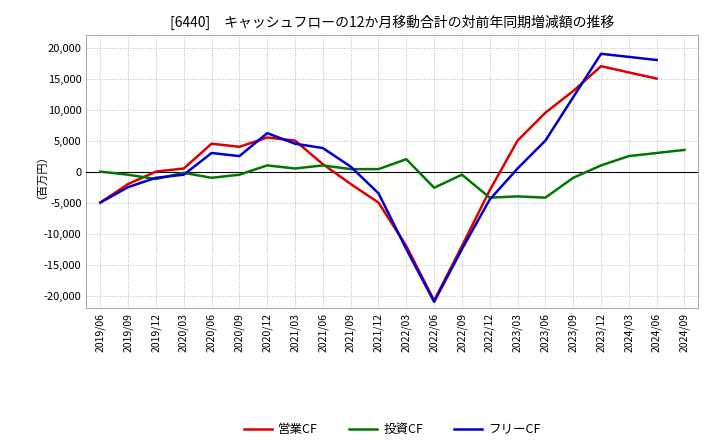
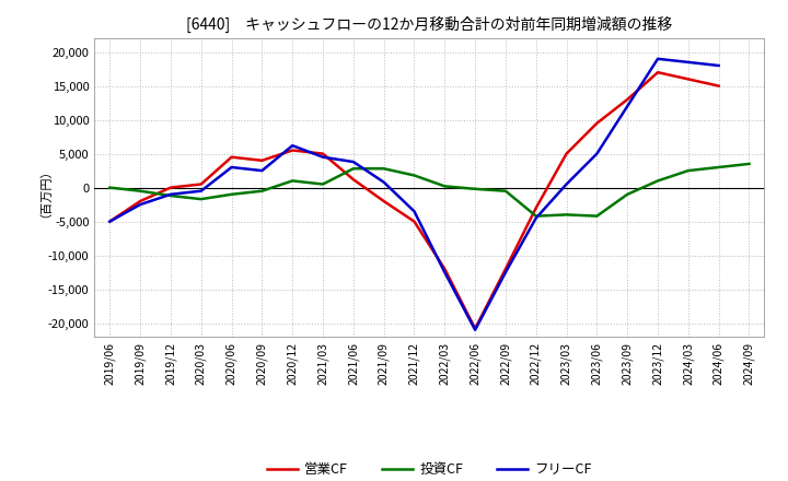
投資CF/2020/03: -200 -> -1,700
投資CF/2021/06: 1,000 -> 2,800
投資CF/2021/09: 400 -> 2,800
投資CF/2021/12: 400 -> 1,800
投資CF/2022/03: 2,000 -> 200
投資CF/2022/06: -2,600 -> -200
